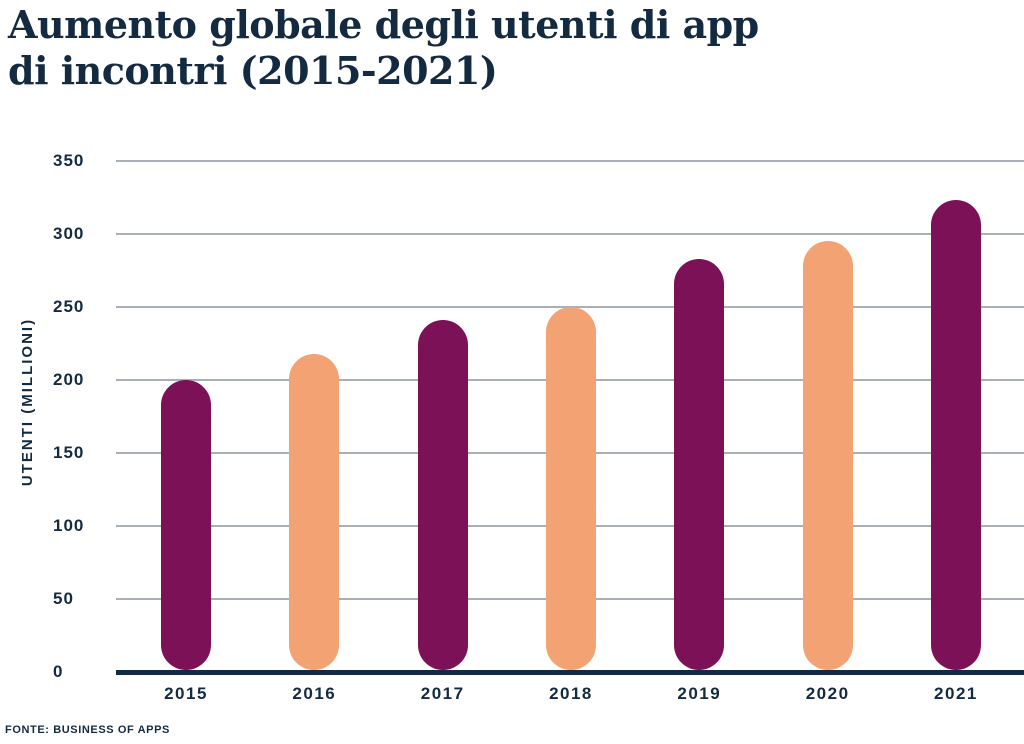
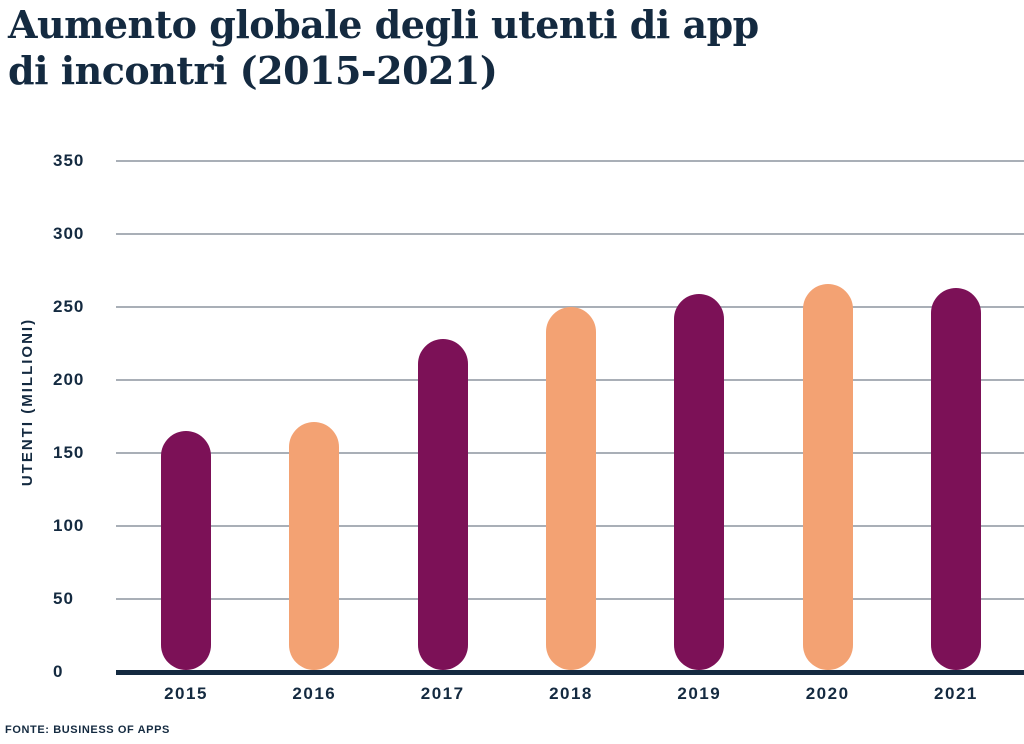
2015: 200 -> 165
2016: 218 -> 171
2017: 241 -> 228
2019: 283 -> 259
2020: 295 -> 266
2021: 323 -> 263
